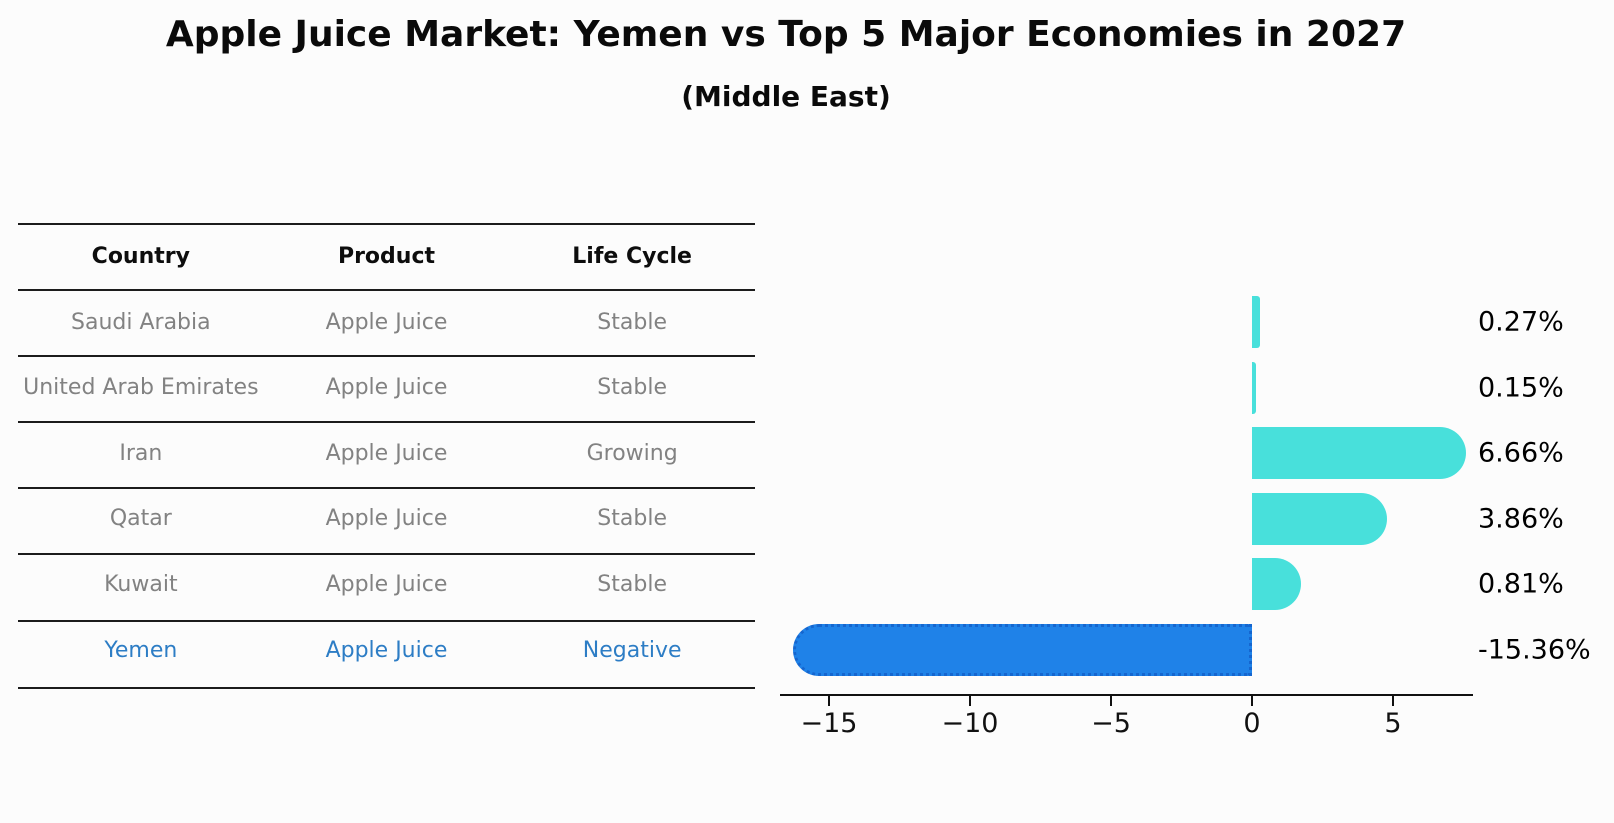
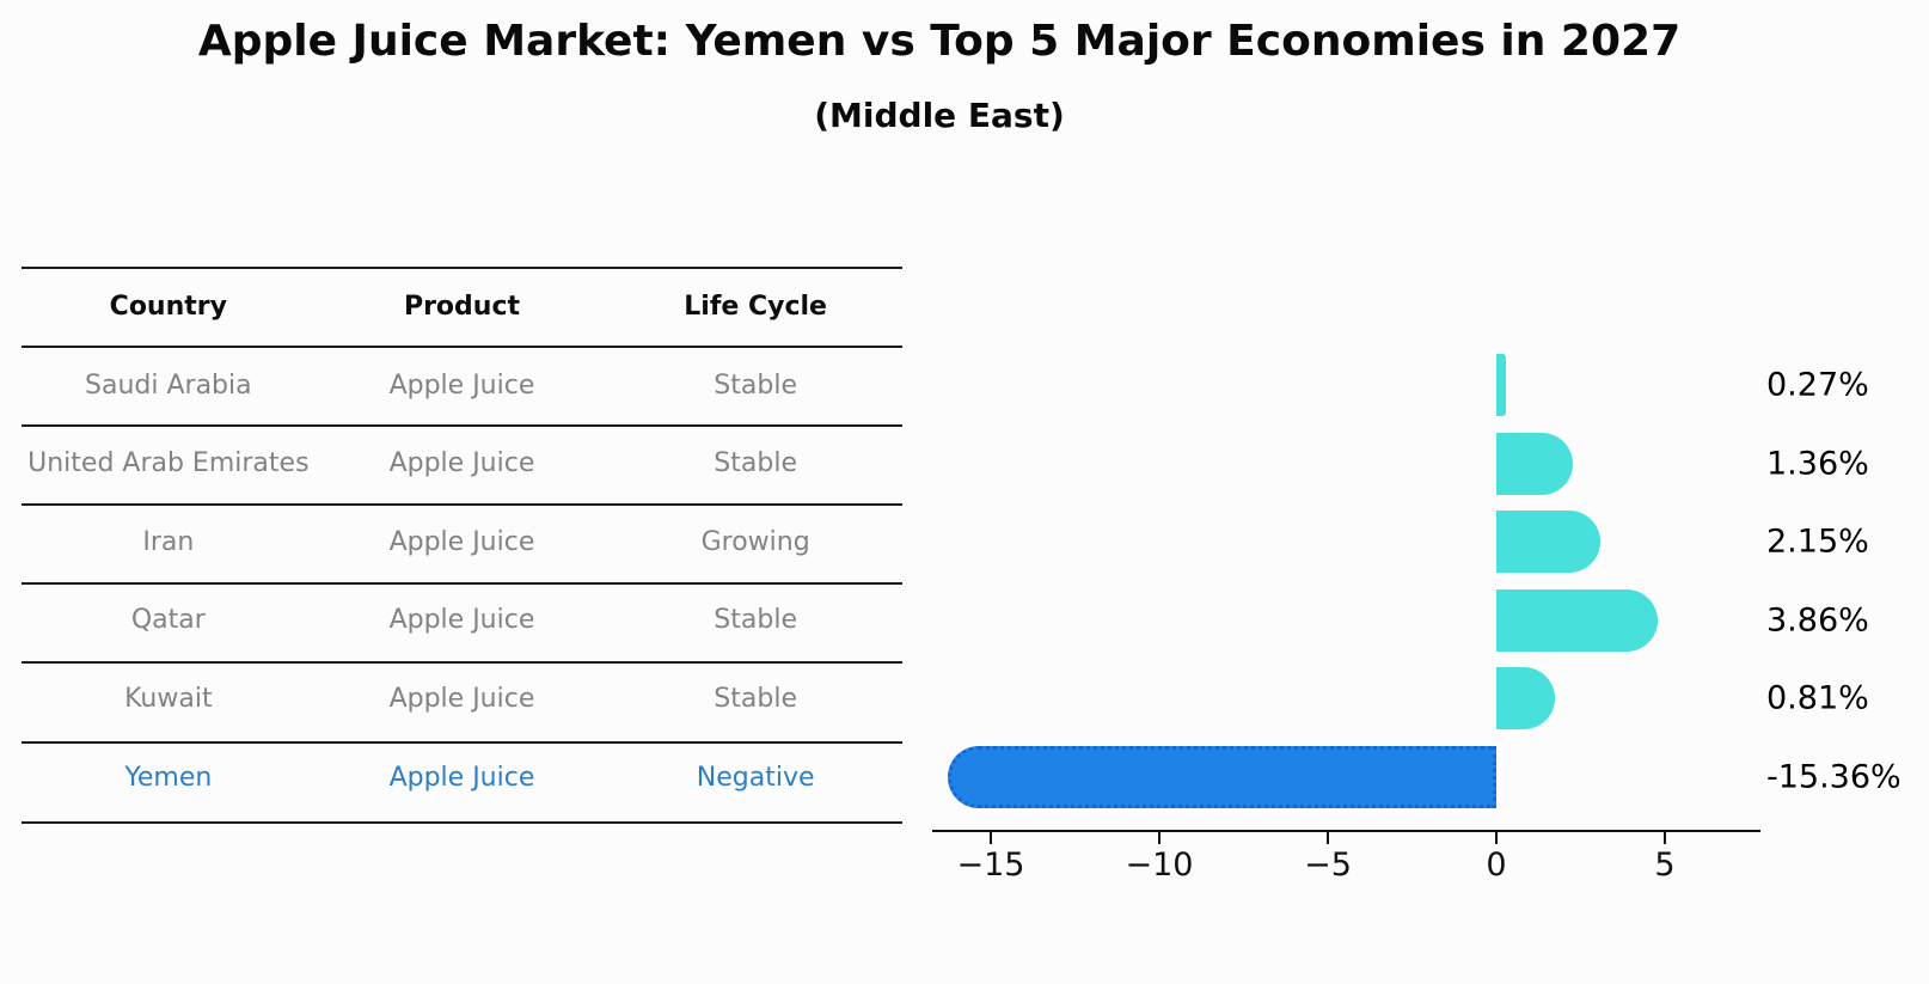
United Arab Emirates: 0.15% -> 1.36%
Iran: 6.66% -> 2.15%
